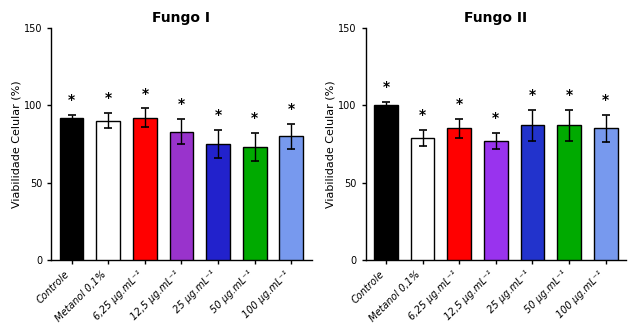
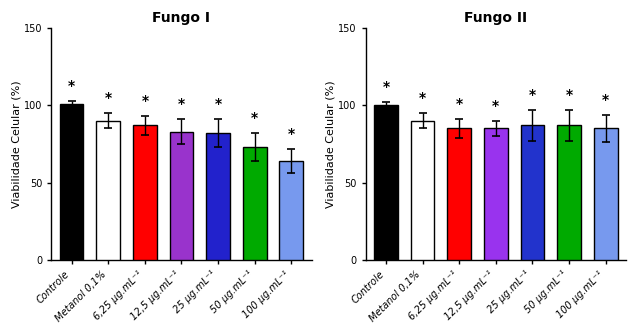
Fungo I/Controle: 92 -> 101
Fungo I/6,25 μg.mL⁻¹: 92 -> 87
Fungo I/25 μg.mL⁻¹: 75 -> 82
Fungo I/100 μg.mL⁻¹: 80 -> 64
Fungo II/Metanol 0,1%: 79 -> 90
Fungo II/12,5 μg.mL⁻¹: 77 -> 85
